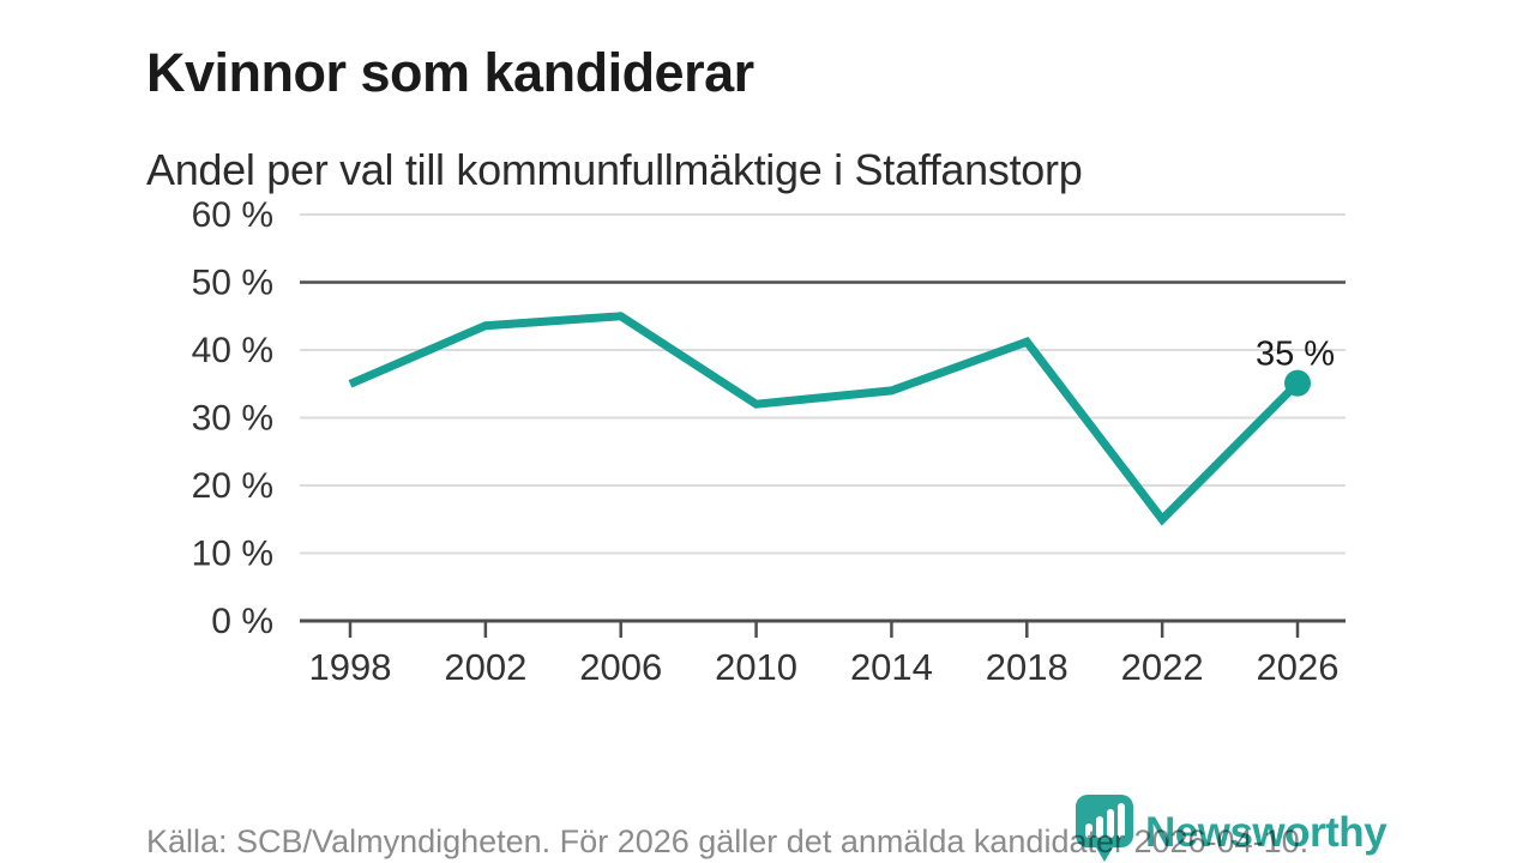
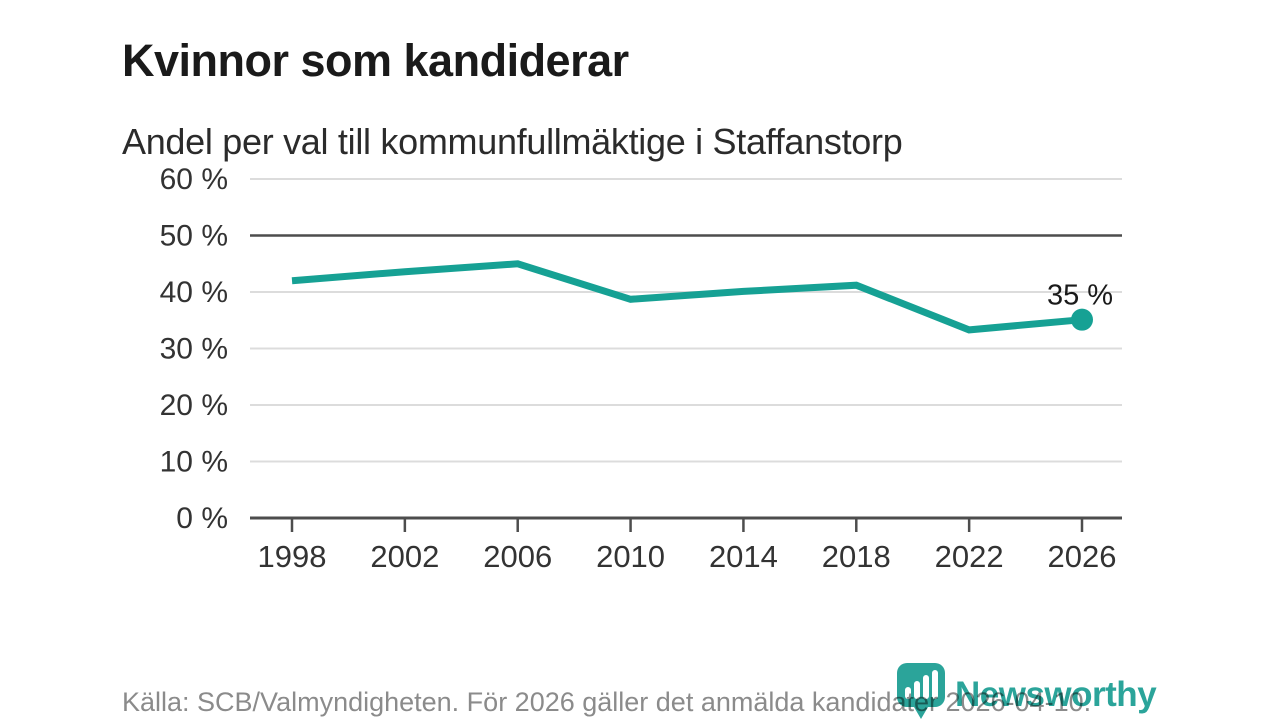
1998: 35% -> 42%
2010: 32% -> 39%
2014: 34% -> 40%
2022: 15% -> 33%
